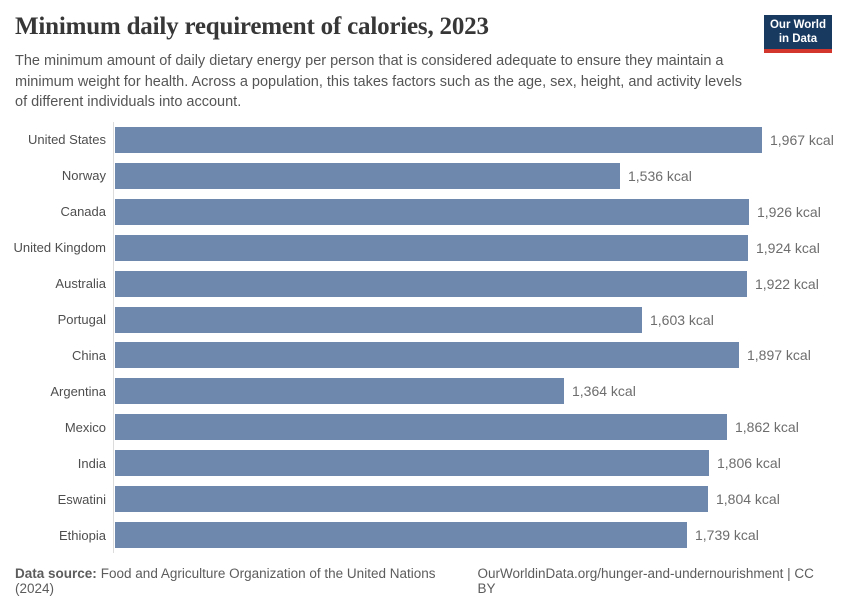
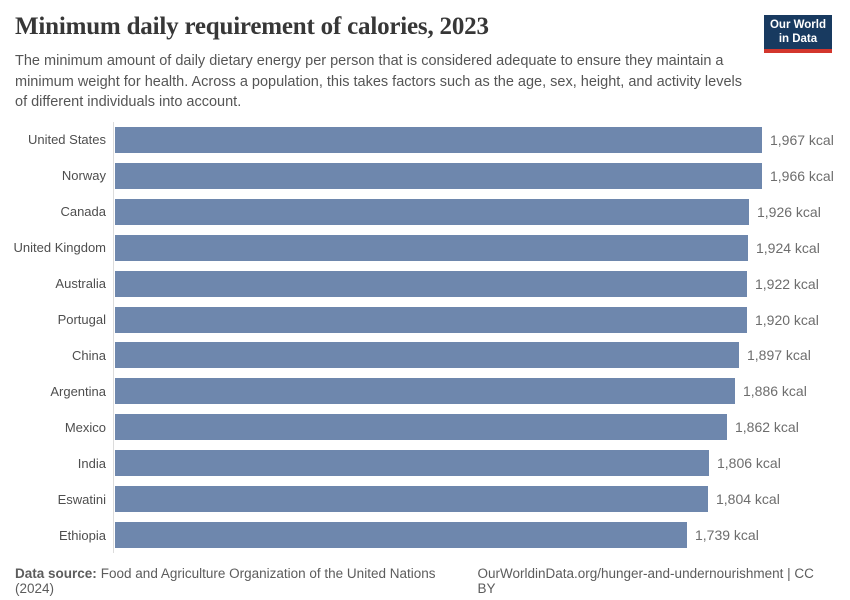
Norway: 1,536 -> 1,966
Portugal: 1,603 -> 1,920
Argentina: 1,364 -> 1,886
